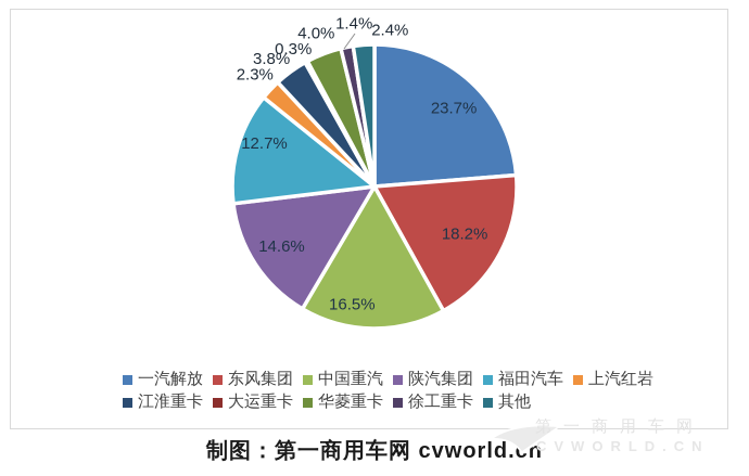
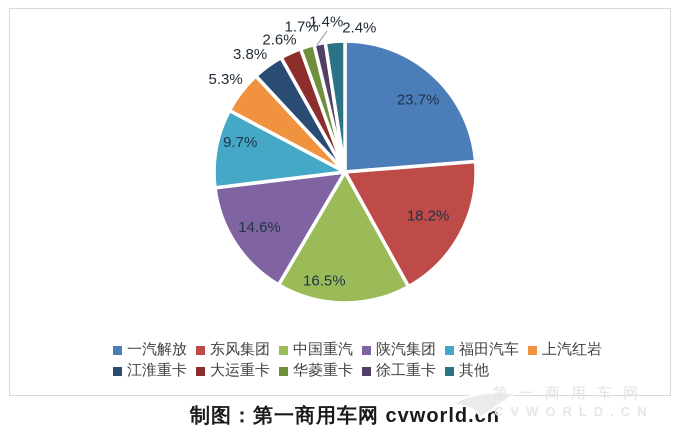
福田汽车: 12.7% -> 9.7%
上汽红岩: 2.3% -> 5.3%
大运重卡: 0.3% -> 2.6%
华菱重卡: 4.0% -> 1.7%
